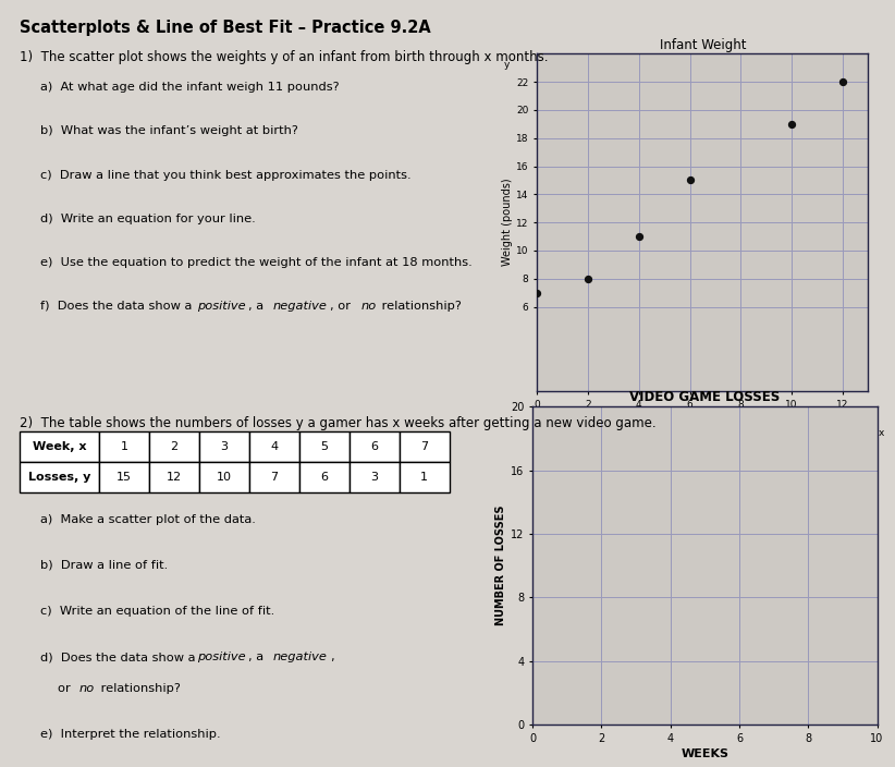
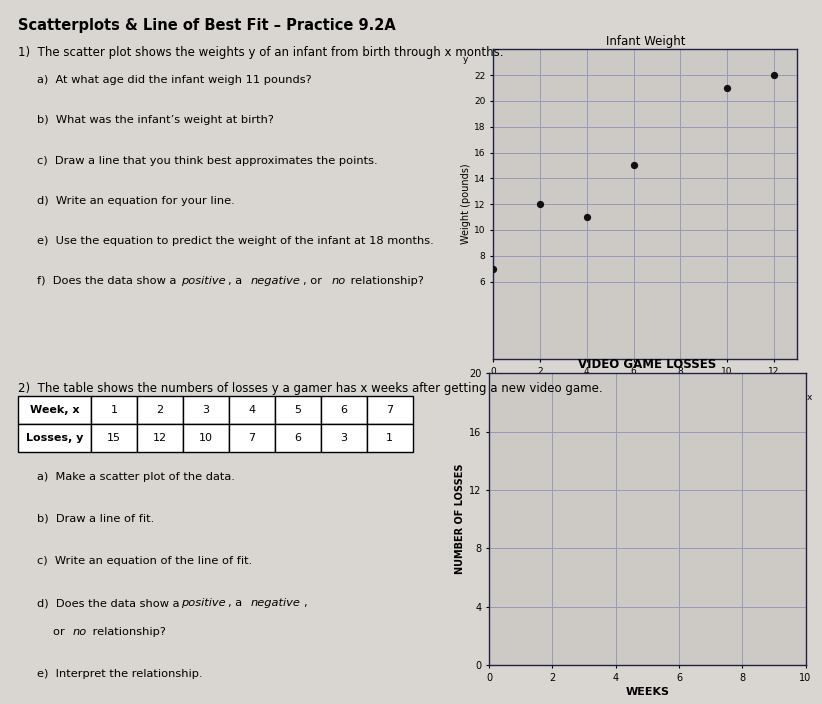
2: 8 -> 12
10: 19 -> 21
